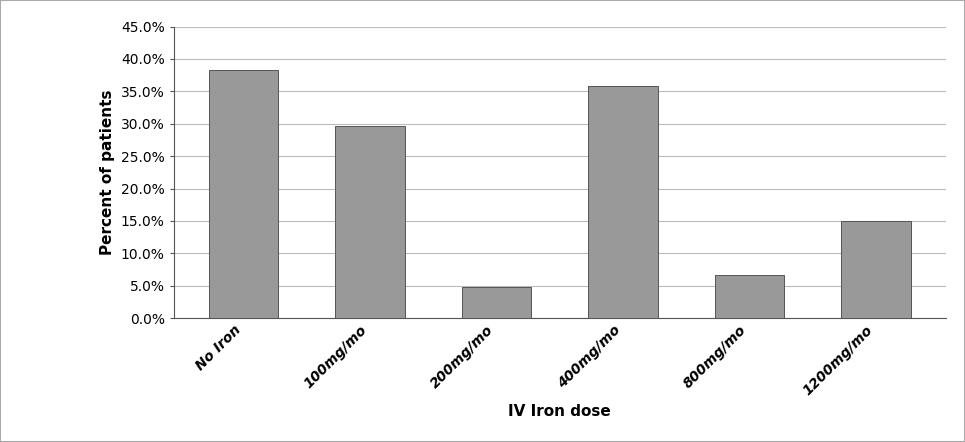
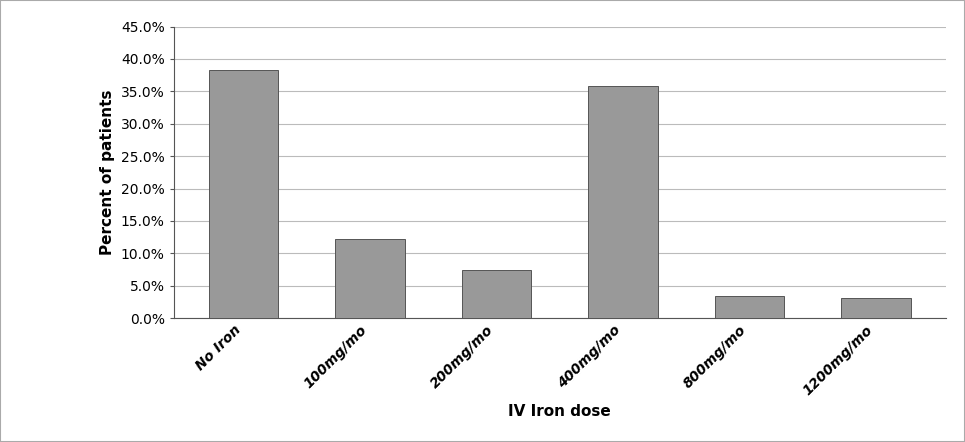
100mg/mo: 29.6% -> 12.3%
200mg/mo: 4.8% -> 7.5%
800mg/mo: 6.6% -> 3.5%
1200mg/mo: 15.0% -> 3.1%
